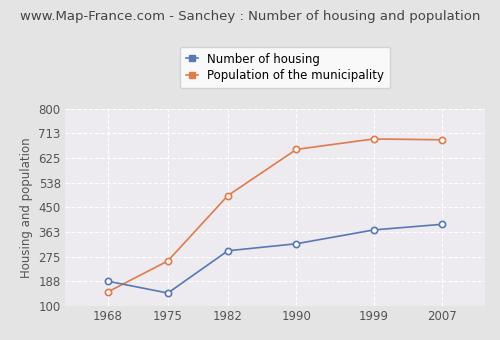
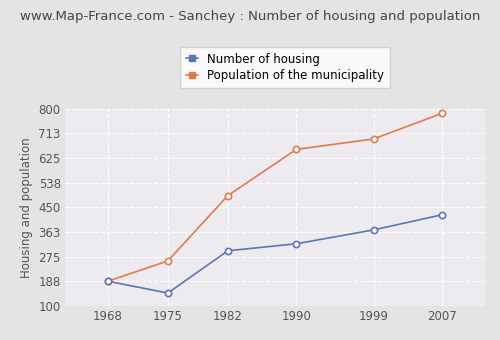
Population of the municipality/1968: 150 -> 188
Number of housing/2007: 390 -> 424
Population of the municipality/2007: 690 -> 784
